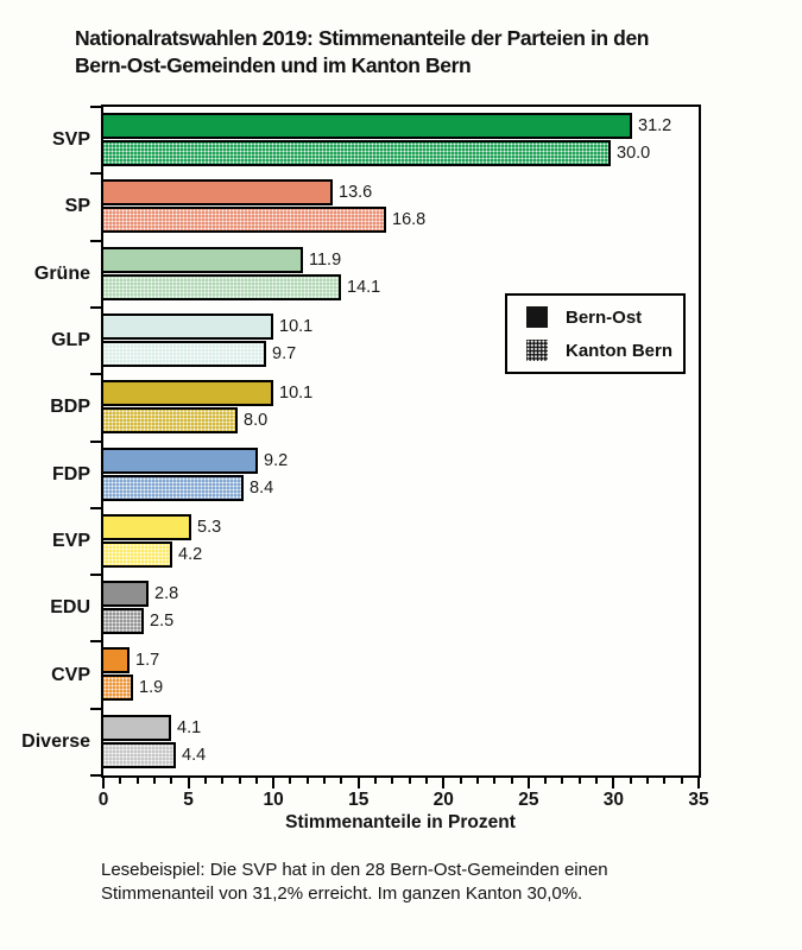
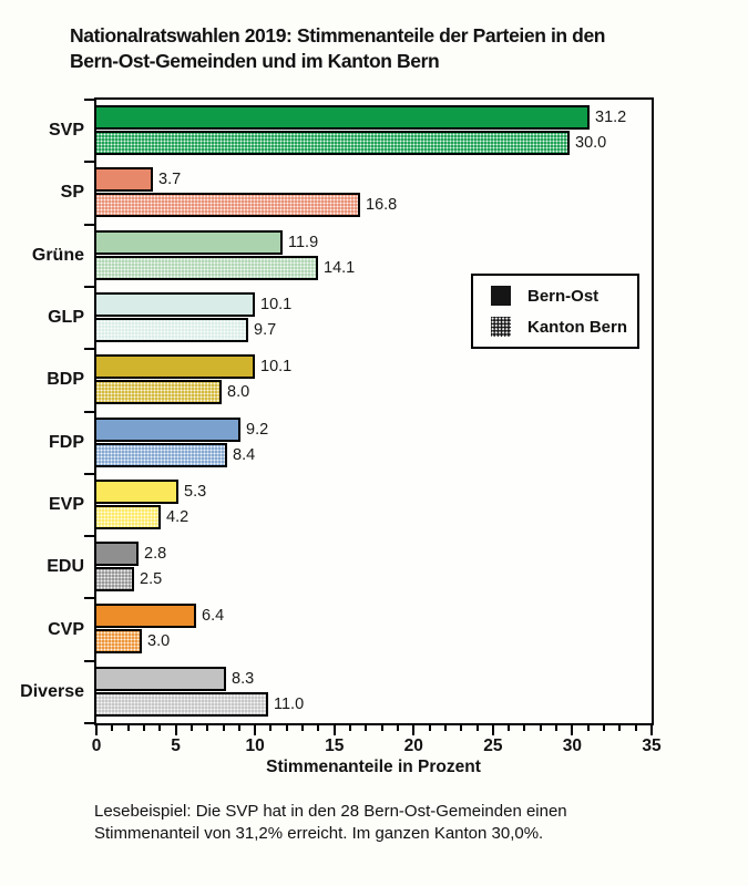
Bern-Ost/SP: 13.6 -> 3.7
Bern-Ost/CVP: 1.7 -> 6.4
Kanton Bern/CVP: 1.9 -> 3.0
Bern-Ost/Diverse: 4.1 -> 8.3
Kanton Bern/Diverse: 4.4 -> 11.0
